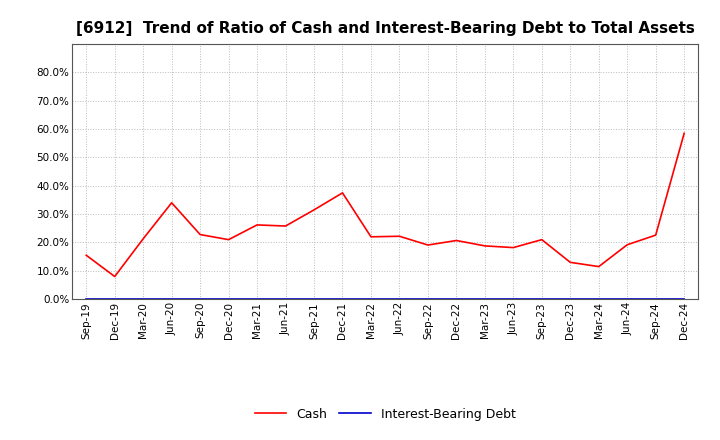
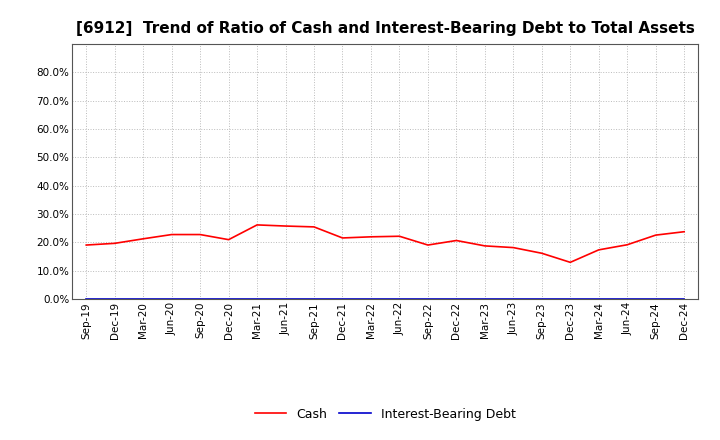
Cash/Sep-19: 15.5% -> 19.1%
Cash/Dec-19: 8.0% -> 19.7%
Cash/Jun-20: 34.0% -> 22.8%
Cash/Sep-21: 31.5% -> 25.5%
Cash/Dec-21: 37.5% -> 21.6%
Cash/Sep-23: 21.0% -> 16.2%
Cash/Mar-24: 11.5% -> 17.4%
Cash/Dec-24: 58.5% -> 23.8%
